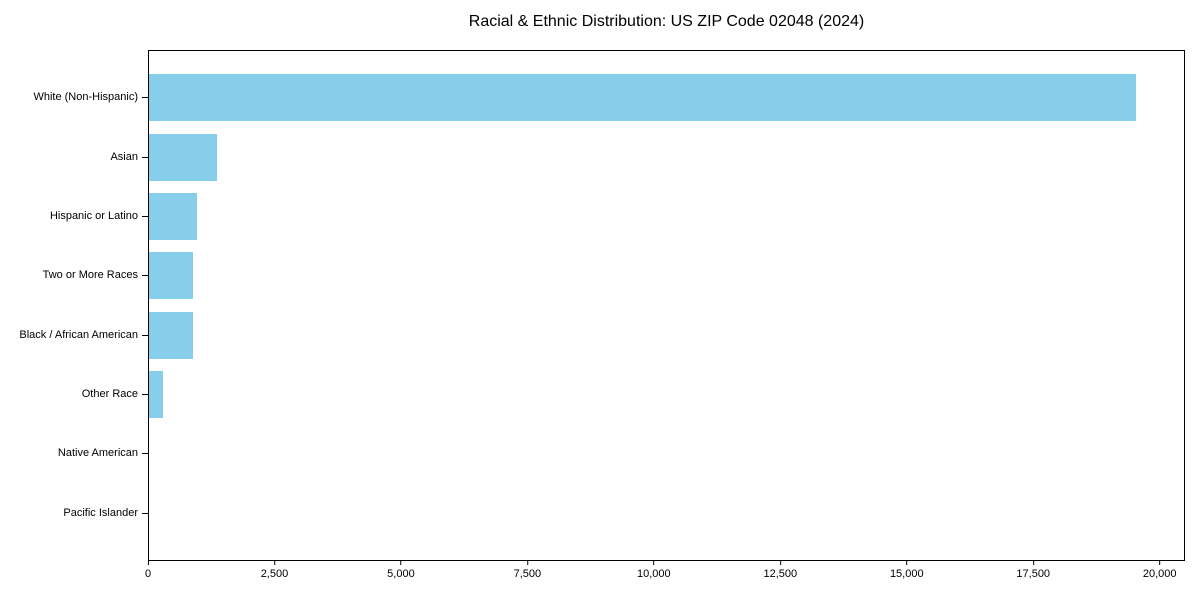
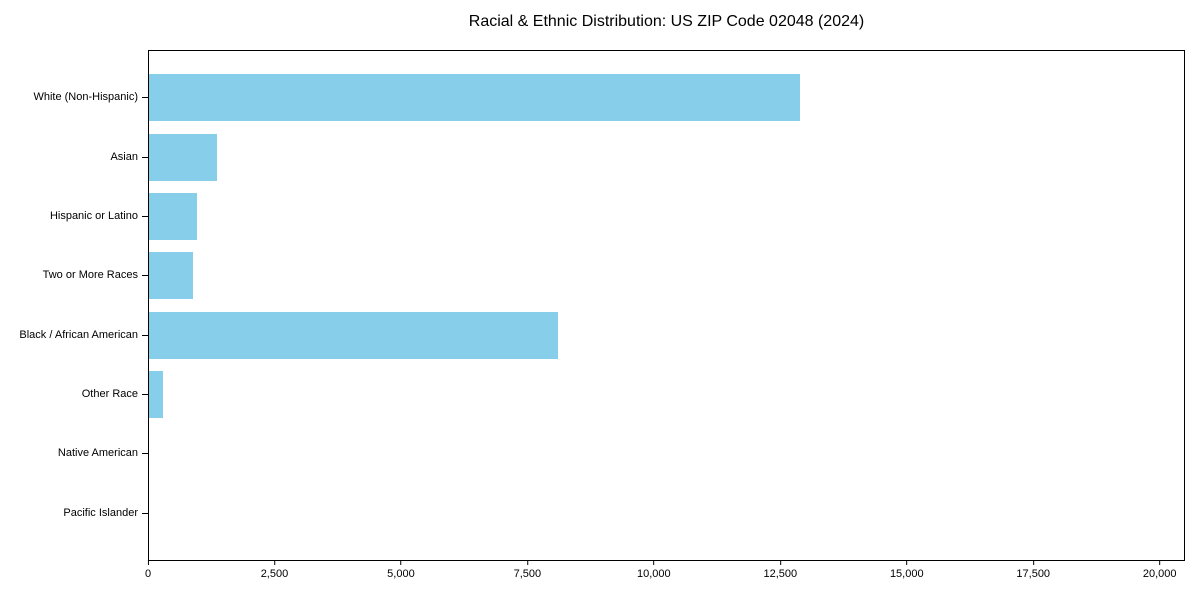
White (Non-Hispanic): 19600 -> 12900
Black / African American: 900 -> 8100
